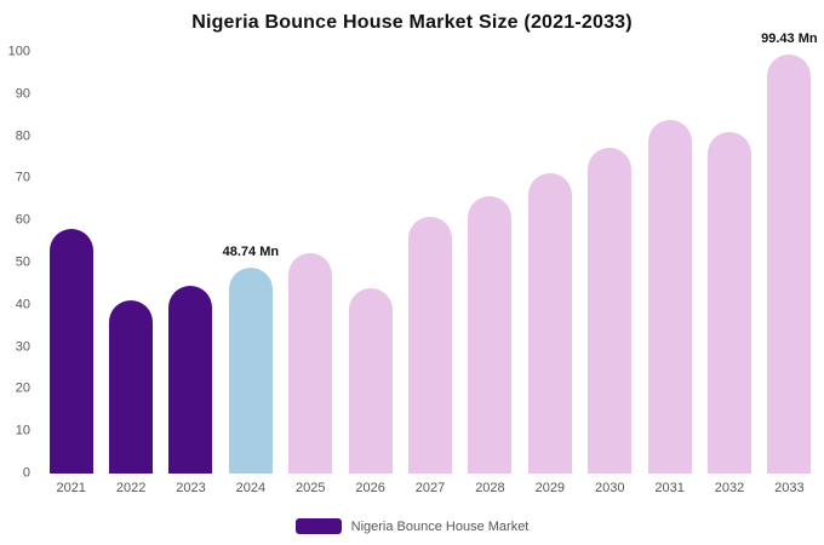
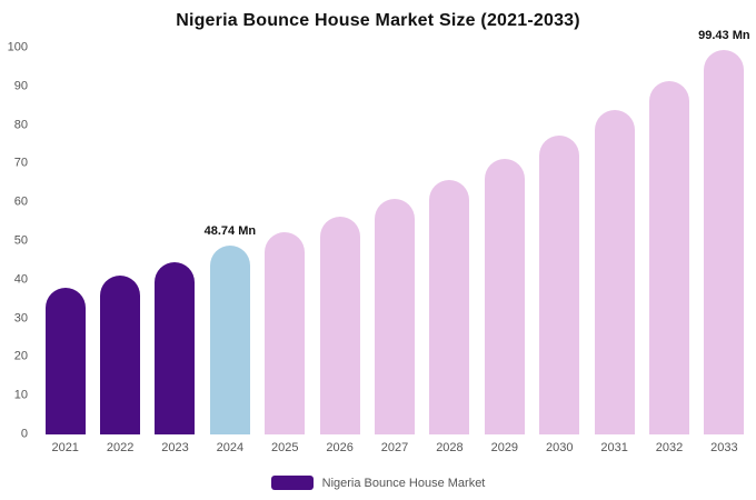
2021: 58 -> 38
2026: 44 -> 56
2032: 81 -> 91
